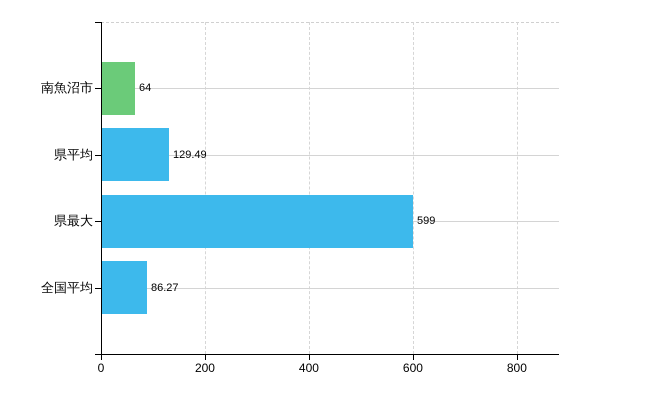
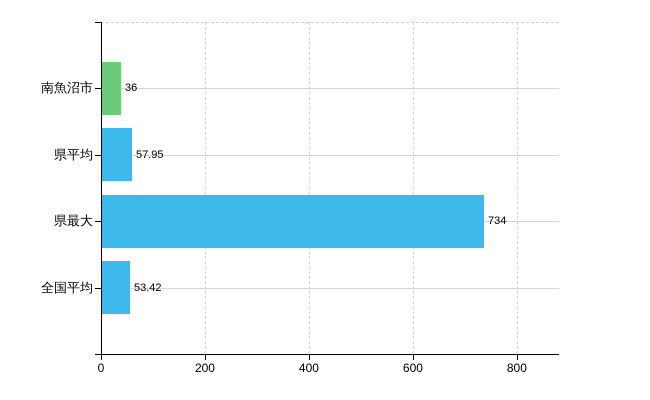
南魚沼市: 64 -> 36
県平均: 129.49 -> 57.95
県最大: 599 -> 734
全国平均: 86.27 -> 53.42
